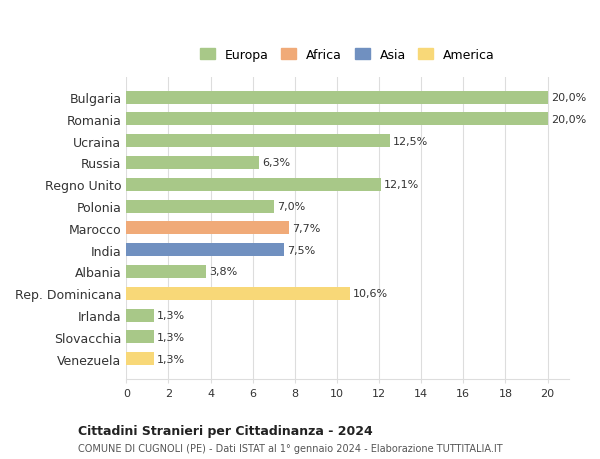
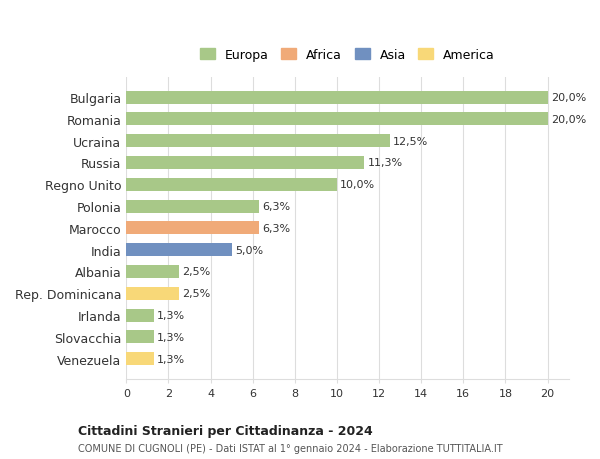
Russia: 6,3% -> 11,3%
Regno Unito: 12,1% -> 10,0%
Polonia: 7,0% -> 6,3%
Marocco: 7,7% -> 6,3%
India: 7,5% -> 5,0%
Albania: 3,8% -> 2,5%
Rep. Dominicana: 10,6% -> 2,5%
